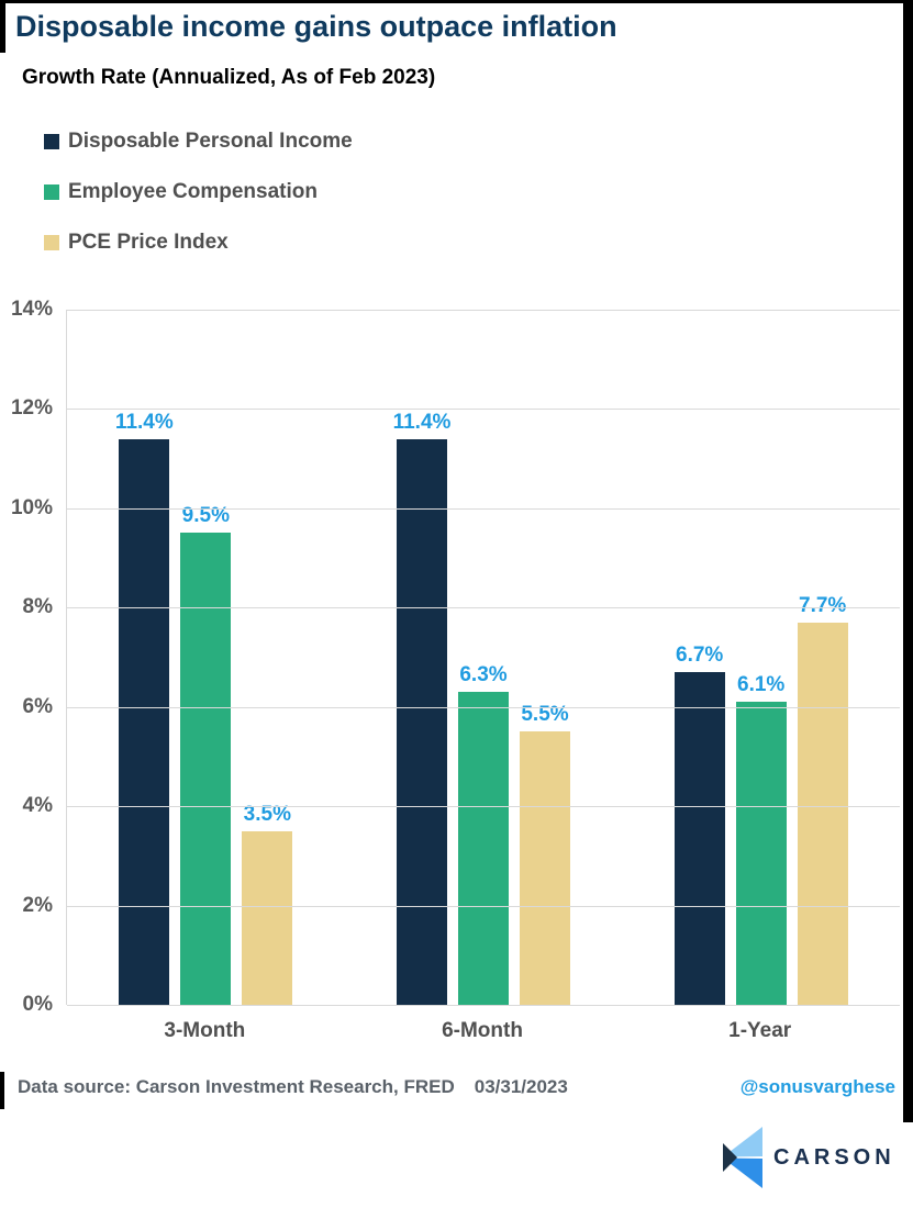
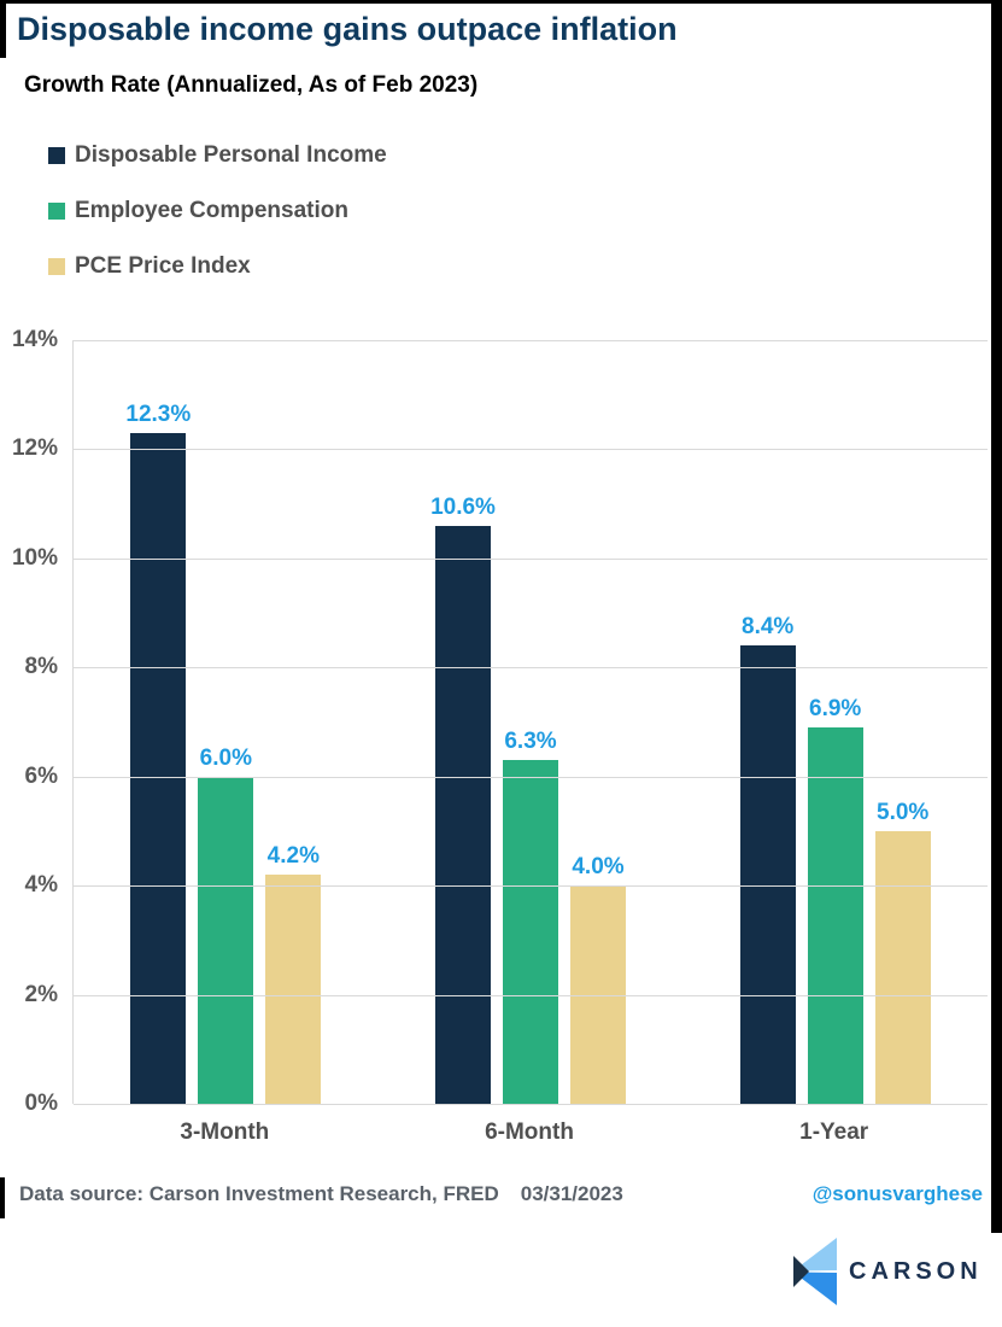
Disposable Personal Income/3-Month: 11.4% -> 12.3%
Employee Compensation/3-Month: 9.5% -> 6.0%
PCE Price Index/3-Month: 3.5% -> 4.2%
Disposable Personal Income/6-Month: 11.4% -> 10.6%
PCE Price Index/6-Month: 5.5% -> 4.0%
Disposable Personal Income/1-Year: 6.7% -> 8.4%
Employee Compensation/1-Year: 6.1% -> 6.9%
PCE Price Index/1-Year: 7.7% -> 5.0%
